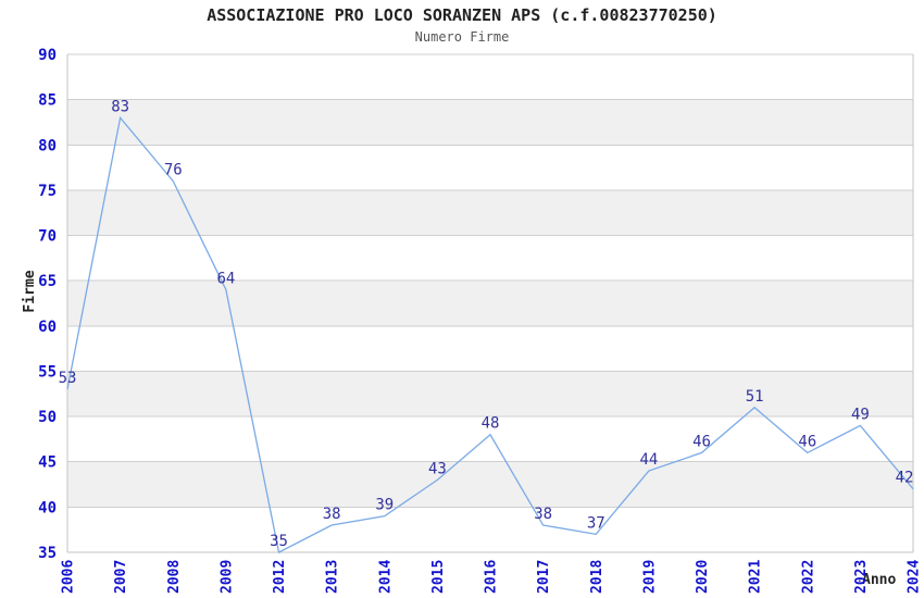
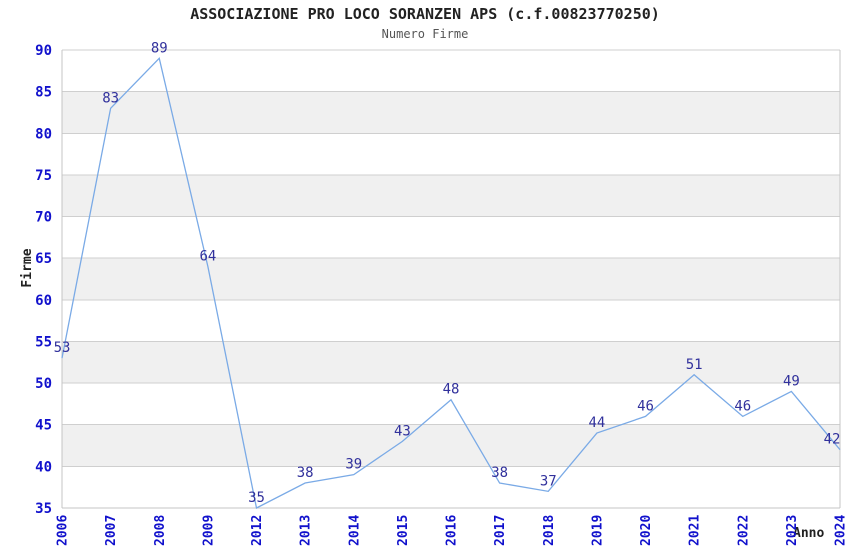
2008: 76 -> 89
